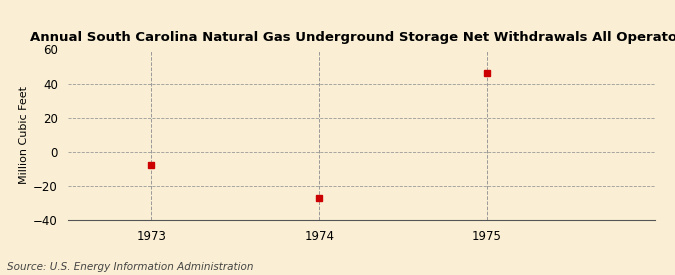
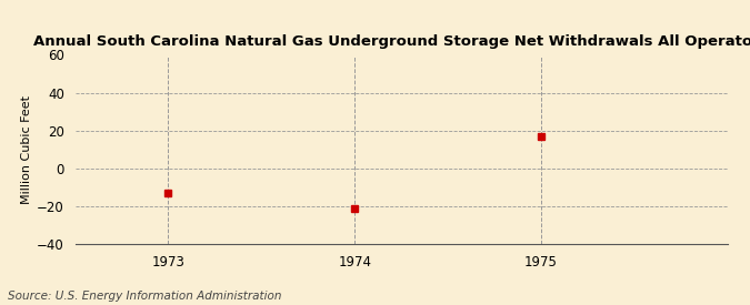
1973: -8 -> -13
1974: -27 -> -21
1975: 46 -> 17
